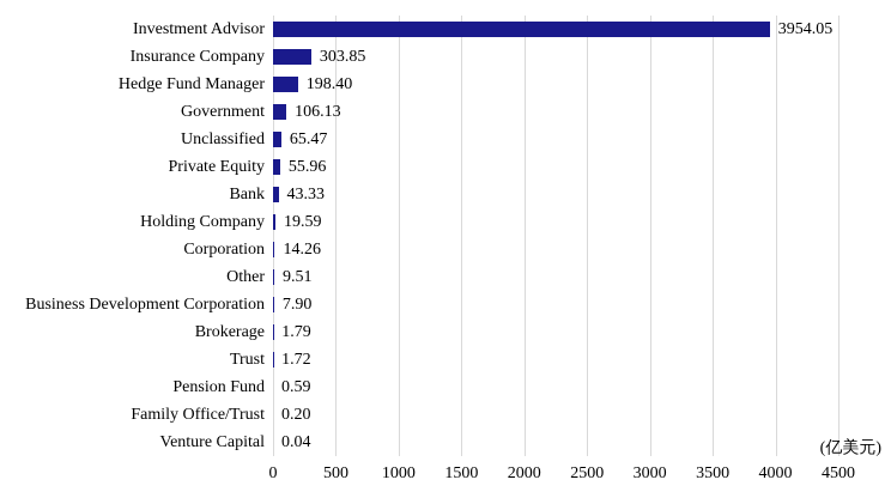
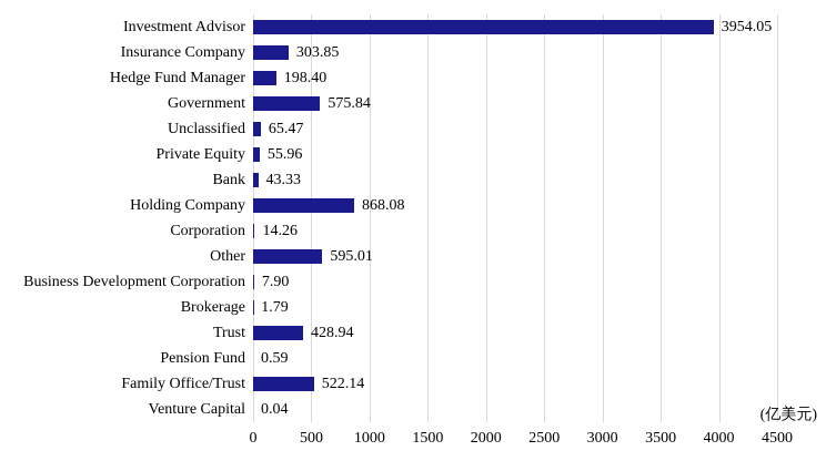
Government: 106.13 -> 575.84
Holding Company: 19.59 -> 868.08
Other: 9.51 -> 595.01
Trust: 1.72 -> 428.94
Family Office/Trust: 0.20 -> 522.14
